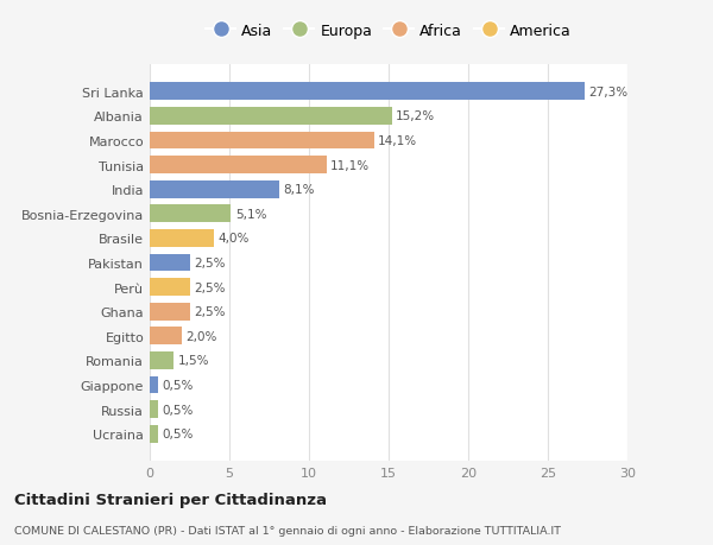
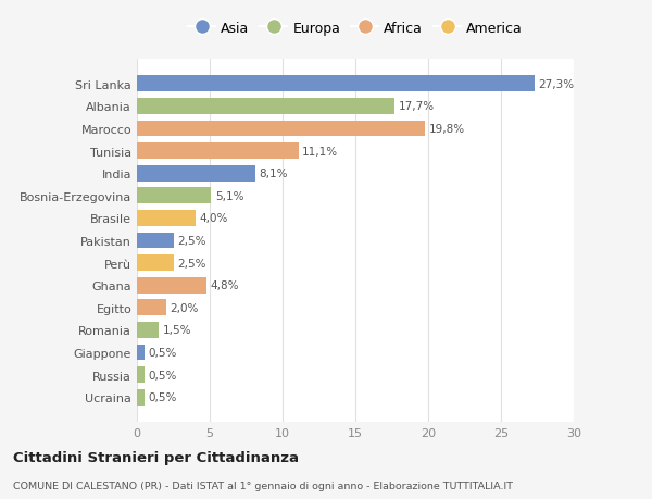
Albania: 15,2% -> 17,7%
Marocco: 14,1% -> 19,8%
Ghana: 2,5% -> 4,8%
